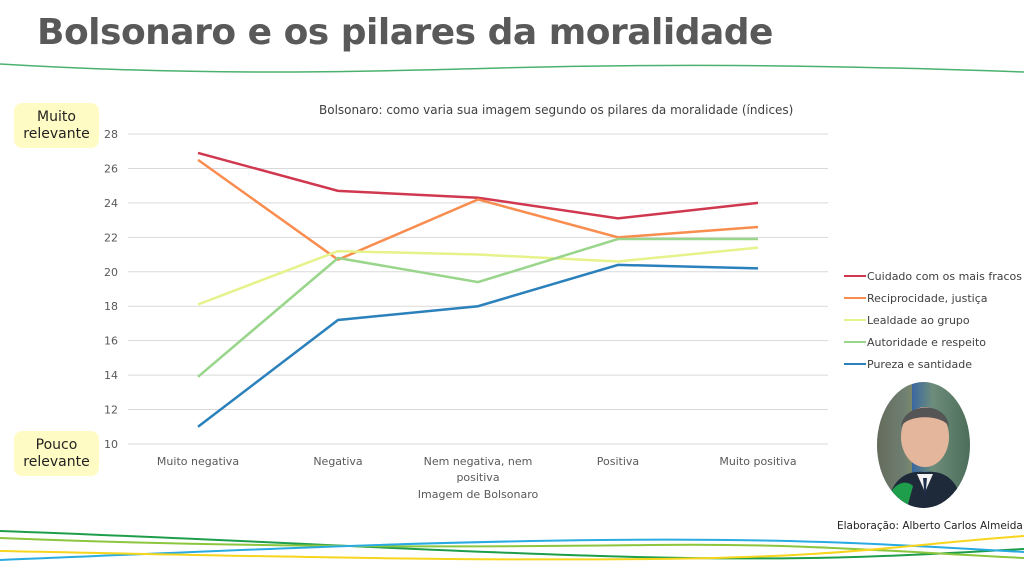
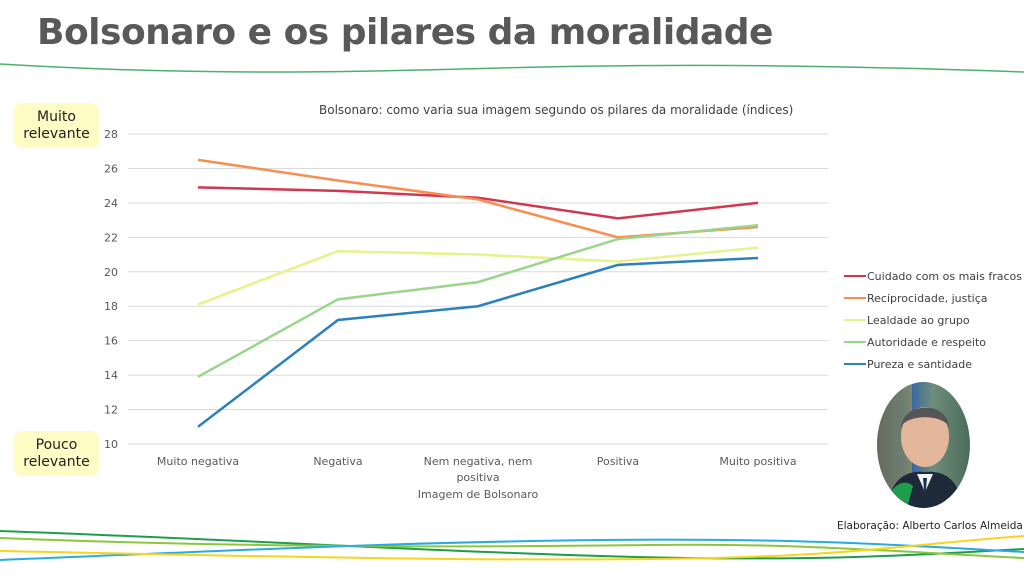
Cuidado com os mais fracos/Muito negativa: 26.9 -> 24.9
Reciprocidade, justiça/Negativa: 20.7 -> 25.3
Autoridade e respeito/Negativa: 20.8 -> 18.4
Autoridade e respeito/Muito positiva: 21.9 -> 22.7
Pureza e santidade/Muito positiva: 20.2 -> 20.8
